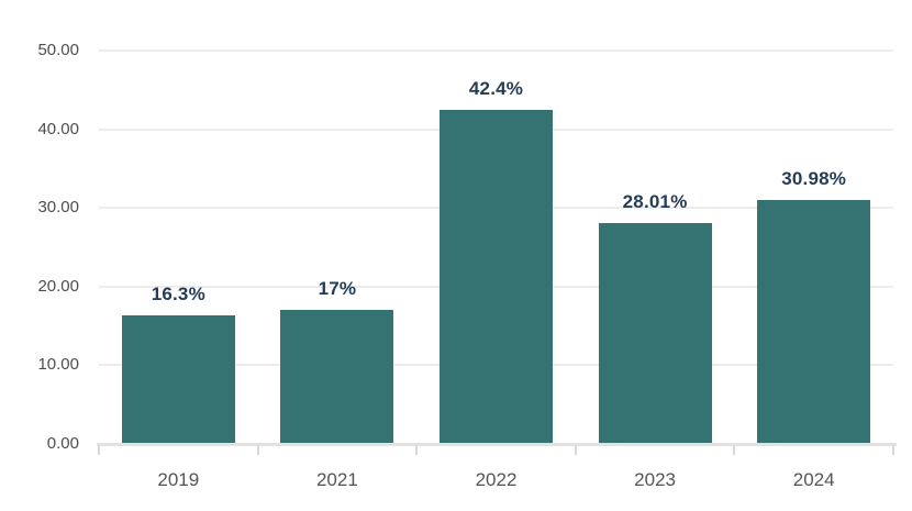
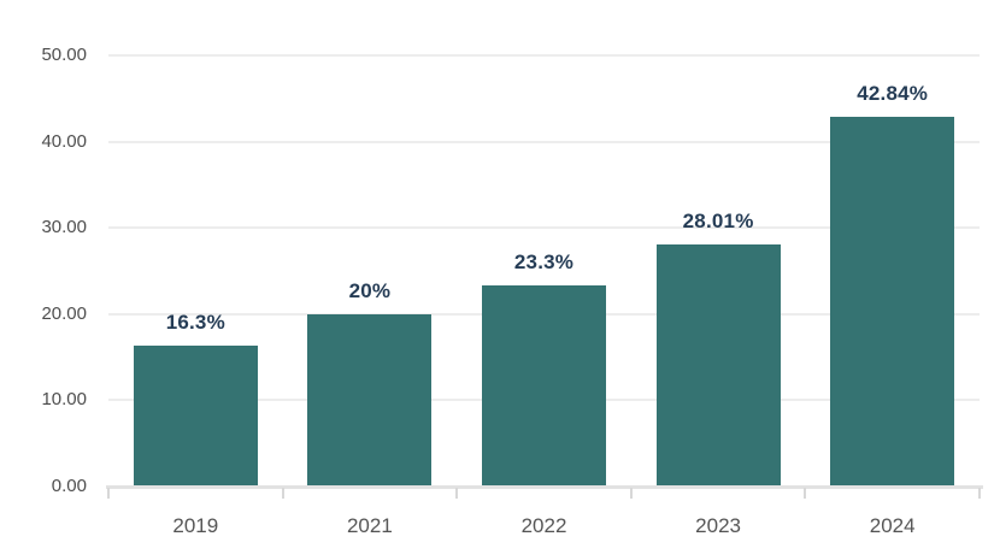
2021: 17% -> 20%
2022: 42.4% -> 23.3%
2024: 30.98% -> 42.84%
